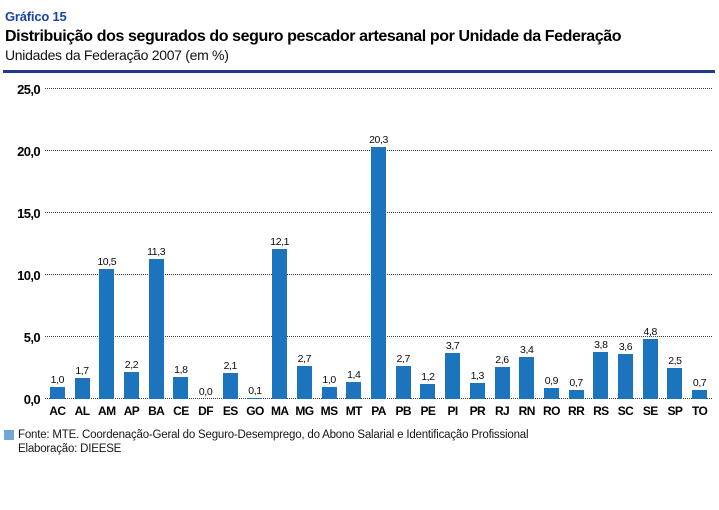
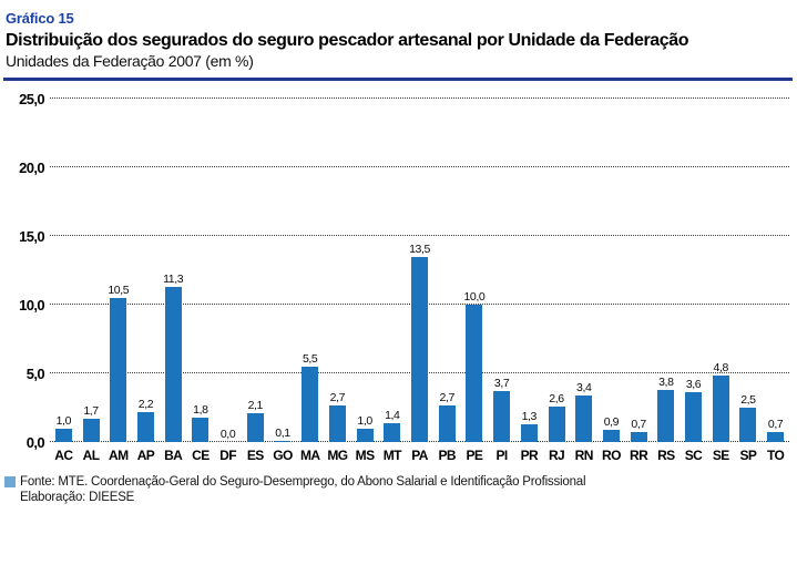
MA: 12,1 -> 5,5
PA: 20,3 -> 13,5
PE: 1,2 -> 10,0
